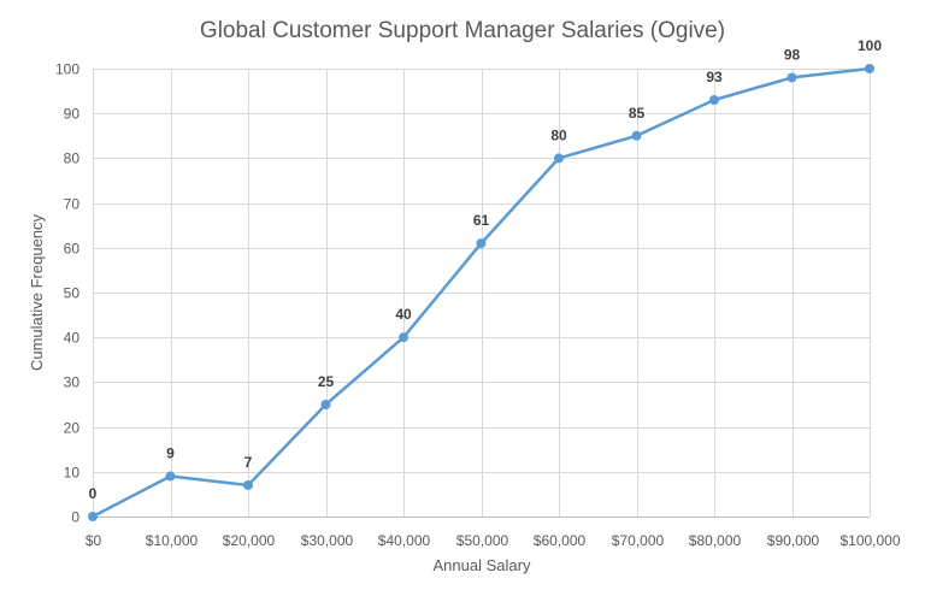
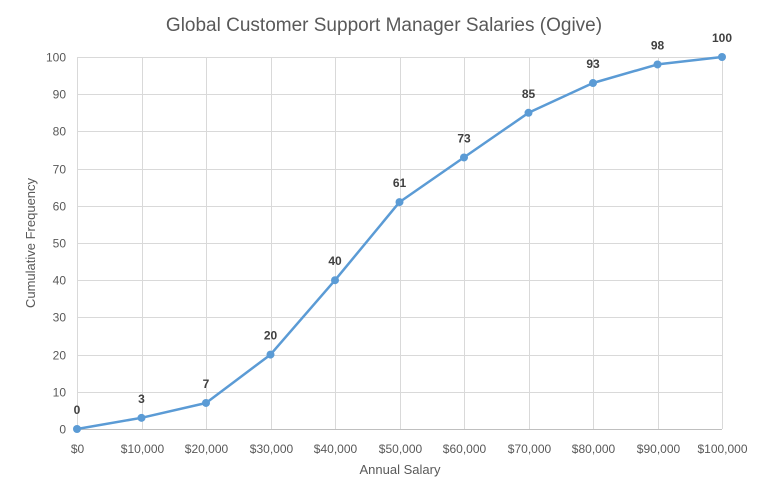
$10,000: 9 -> 3
$30,000: 25 -> 20
$60,000: 80 -> 73
